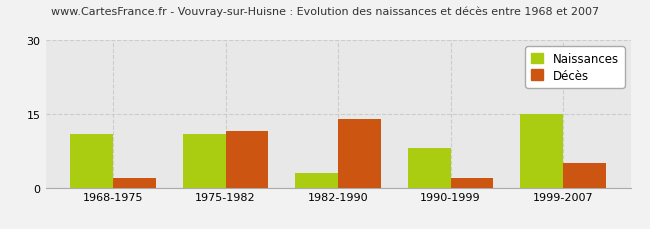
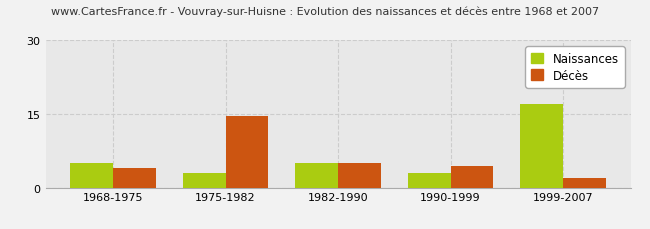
Naissances/1968-1975: 11 -> 5
Décès/1968-1975: 2.0 -> 4.0
Naissances/1975-1982: 11 -> 3
Décès/1975-1982: 11.5 -> 14.5
Naissances/1982-1990: 3 -> 5
Décès/1982-1990: 14.0 -> 5.0
Naissances/1990-1999: 8 -> 3
Décès/1990-1999: 2.0 -> 4.5
Naissances/1999-2007: 15 -> 17
Décès/1999-2007: 5.0 -> 2.0
